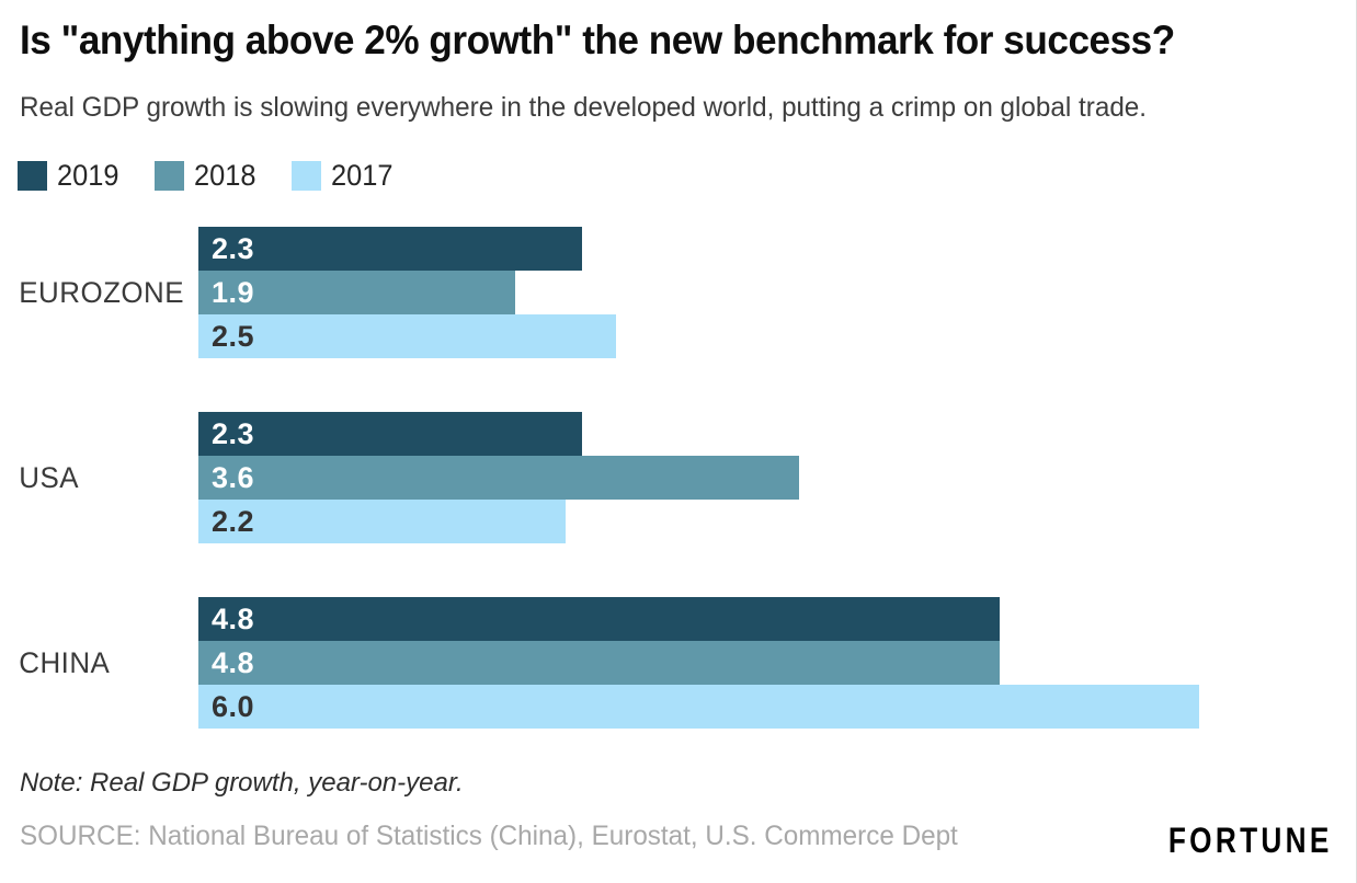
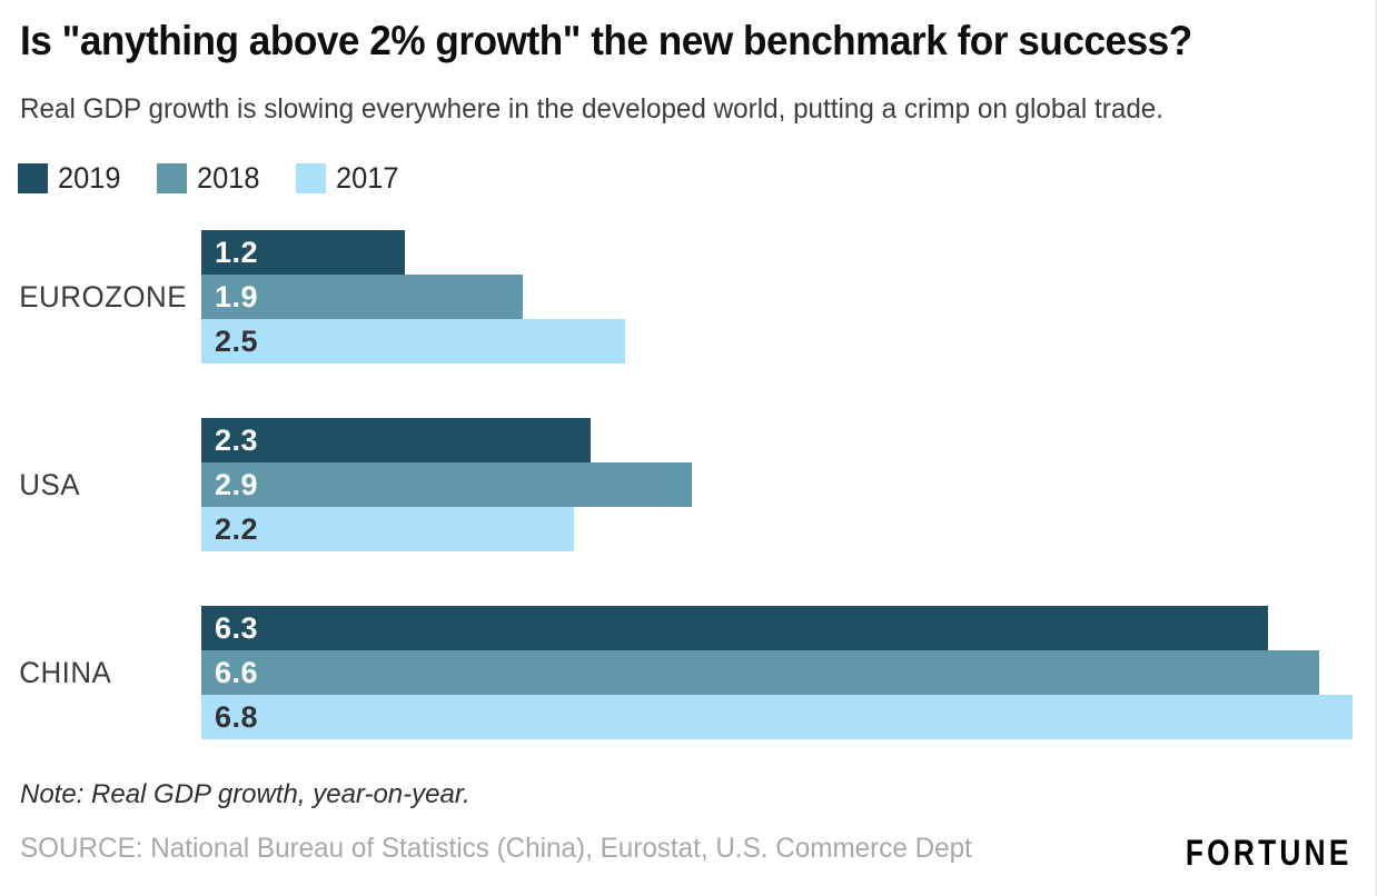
2019/EUROZONE: 2.3 -> 1.2
2018/USA: 3.6 -> 2.9
2019/CHINA: 4.8 -> 6.3
2018/CHINA: 4.8 -> 6.6
2017/CHINA: 6.0 -> 6.8
